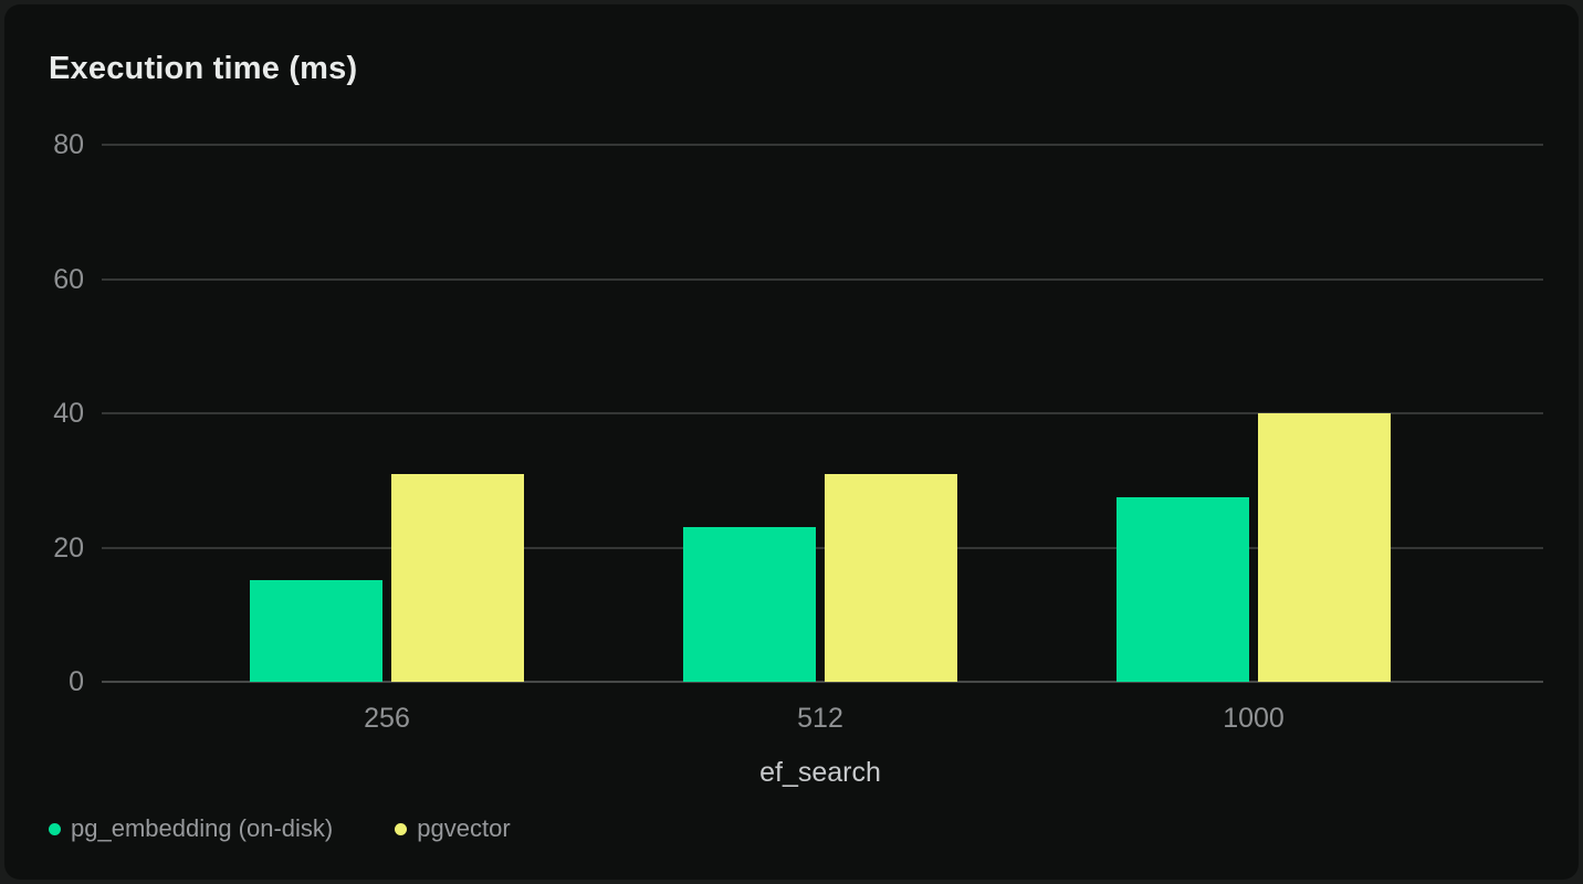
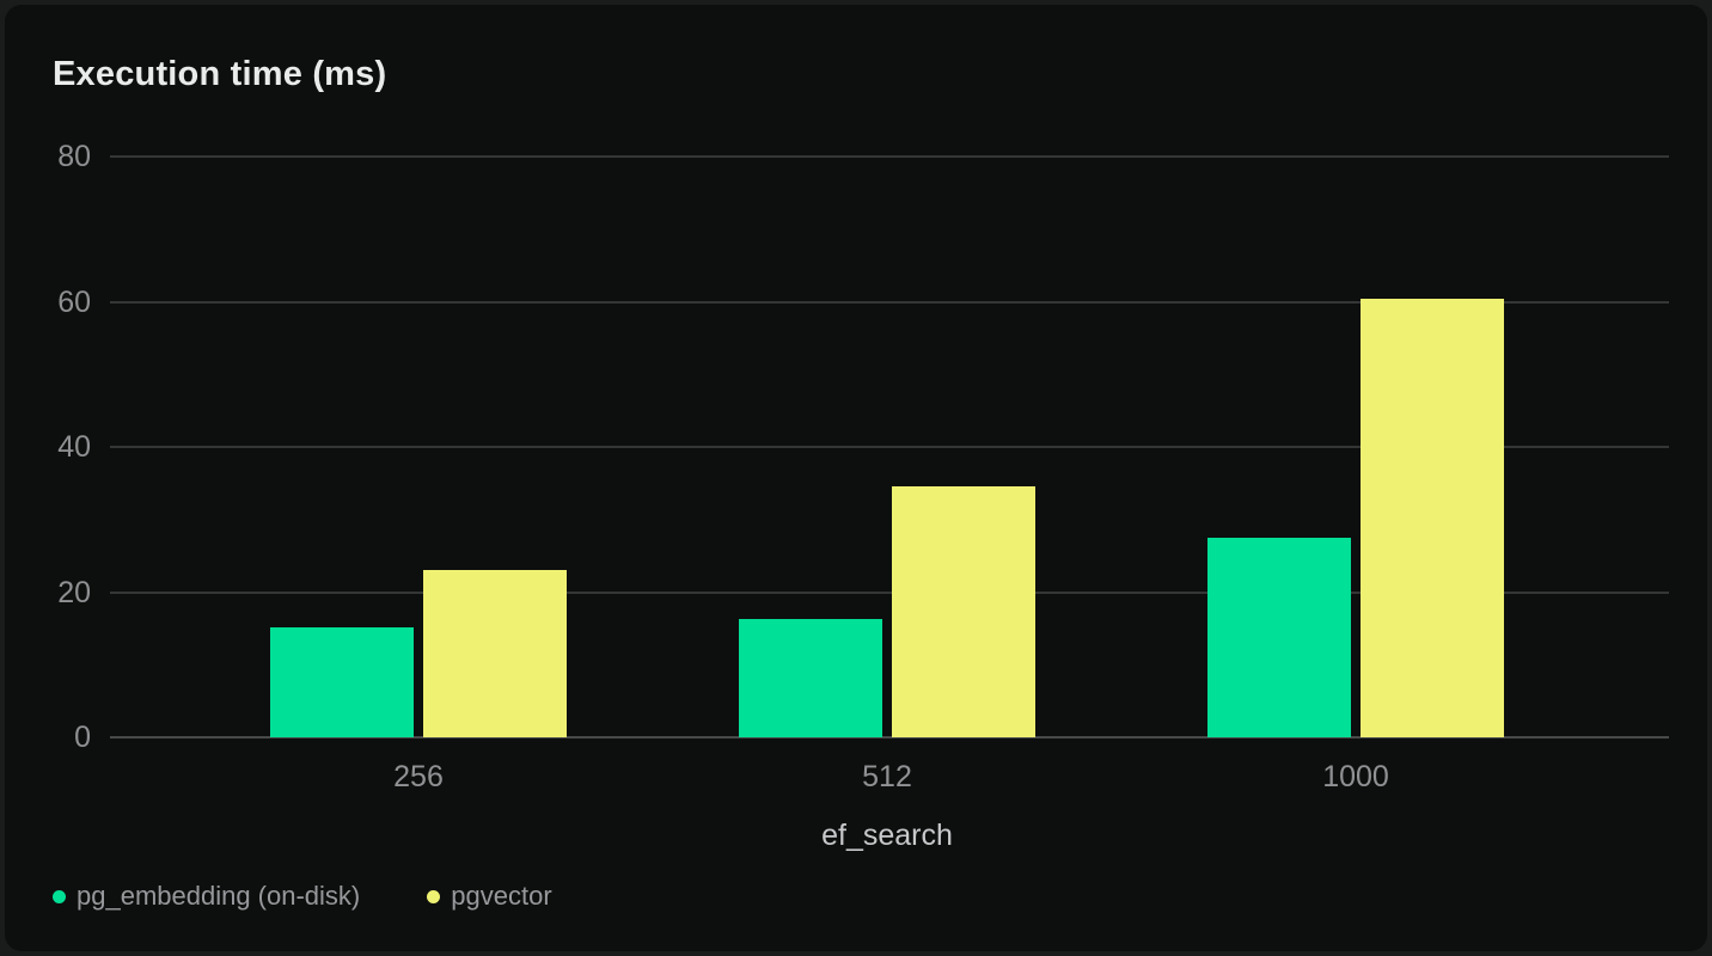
pgvector/256: 31 -> 23
pg_embedding (on-disk)/512: 23 -> 16
pgvector/512: 31 -> 34
pgvector/1000: 40 -> 60
